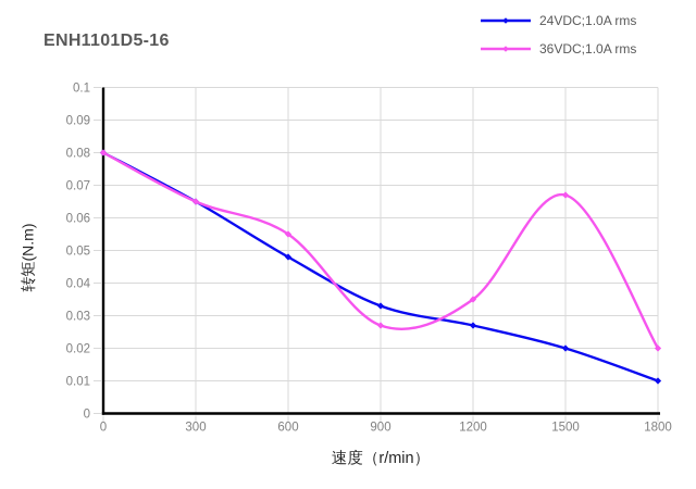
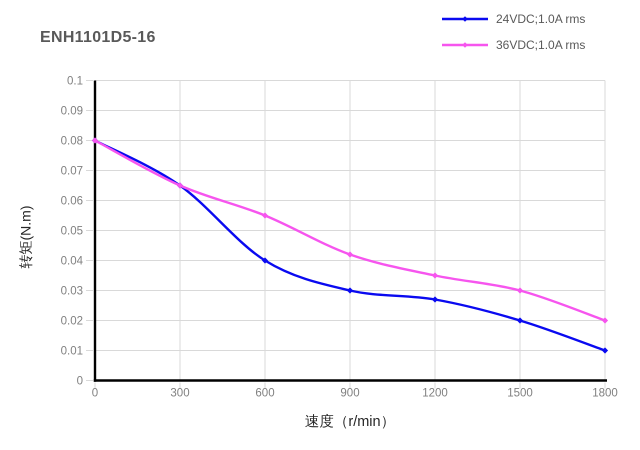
24VDC;1.0A rms/600: 0.048 -> 0.040
24VDC;1.0A rms/900: 0.033 -> 0.030
36VDC;1.0A rms/900: 0.027 -> 0.042
36VDC;1.0A rms/1500: 0.067 -> 0.030
